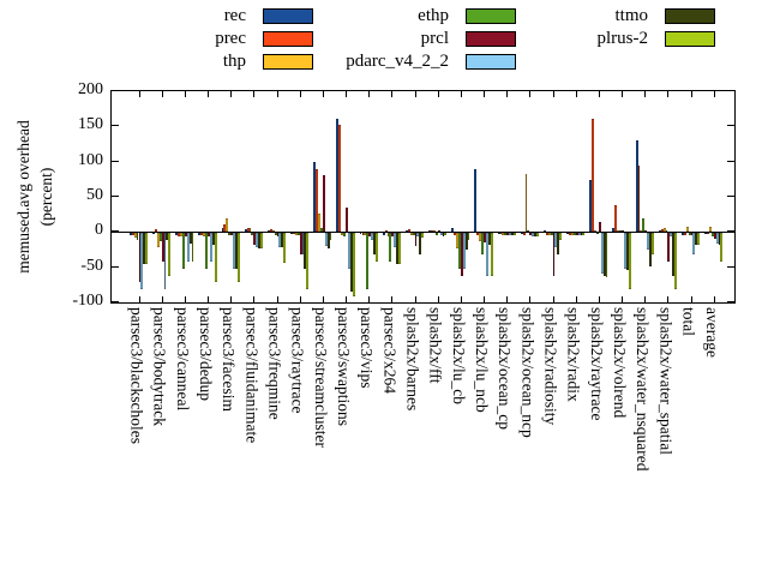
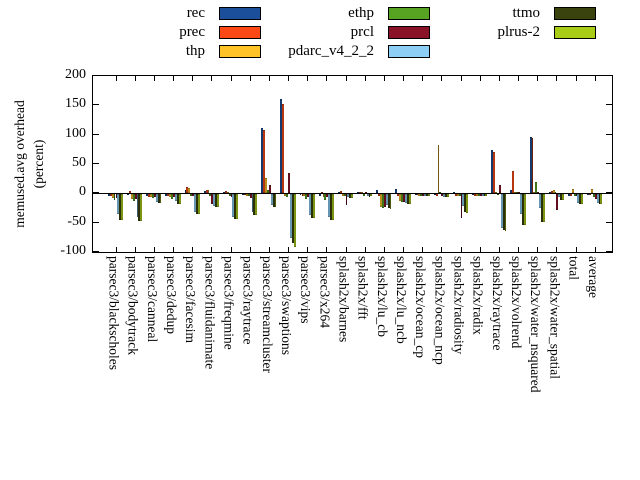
prcl/parsec3/blackscholes: -70 -> -10
pdarc_v4_2_2/parsec3/blackscholes: -80 -> -30
thp/parsec3/bodytrack: -20 -> -10
prcl/parsec3/bodytrack: -40 -> -10
pdarc_v4_2_2/parsec3/bodytrack: -80 -> -40
ttmo/parsec3/bodytrack: -10 -> -40
plrus-2/parsec3/bodytrack: -60 -> -40
ethp/parsec3/canneal: -50 -> -10
pdarc_v4_2_2/parsec3/canneal: -40 -> -10
plrus-2/parsec3/canneal: -40 -> -20
ethp/parsec3/dedup: -50 -> -10
pdarc_v4_2_2/parsec3/dedup: -40 -> -10
plrus-2/parsec3/dedup: -70 -> -20
thp/parsec3/facesim: 20 -> 10
pdarc_v4_2_2/parsec3/facesim: -50 -> -30
ttmo/parsec3/facesim: -50 -> -30
plrus-2/parsec3/facesim: -70 -> -30
pdarc_v4_2_2/parsec3/freqmine: -20 -> -40
ttmo/parsec3/freqmine: -20 -> -40
prcl/parsec3/raytrace: -30 -> -10
ttmo/parsec3/raytrace: -50 -> -40
plrus-2/parsec3/raytrace: -80 -> -40
rec/parsec3/streamcluster: 100 -> 110
prec/parsec3/streamcluster: 90 -> 110
prcl/parsec3/streamcluster: 80 -> 20
plrus-2/parsec3/streamcluster: -10 -> -20
pdarc_v4_2_2/parsec3/swaptions: -50 -> -80
ethp/parsec3/vips: -80 -> -10
pdarc_v4_2_2/parsec3/vips: -10 -> -40
ttmo/parsec3/vips: -30 -> -40
ethp/parsec3/x264: -40 -> -10
pdarc_v4_2_2/parsec3/x264: -20 -> -40
ttmo/splash2x/barnes: -30 -> -10
ethp/splash2x/lu_cb: -50 -> -20
prcl/splash2x/lu_cb: -60 -> -20
pdarc_v4_2_2/splash2x/lu_cb: -50 -> -20
plrus-2/splash2x/lu_cb: -10 -> -20
rec/splash2x/lu_ncb: 90 -> 10
ethp/splash2x/lu_ncb: -30 -> -10
pdarc_v4_2_2/splash2x/lu_ncb: -60 -> -10
plrus-2/splash2x/lu_ncb: -60 -> -20
prcl/splash2x/radiosity: -60 -> -40
plrus-2/splash2x/radiosity: -10 -> -30
prec/splash2x/raytrace: 160 -> 70
pdarc_v4_2_2/splash2x/volrend: -50 -> -30
plrus-2/splash2x/volrend: -80 -> -50
rec/splash2x/water_nsquared: 130 -> 100
plrus-2/splash2x/water_nsquared: -30 -> -50
prcl/splash2x/water_spatial: -40 -> -30
ttmo/splash2x/water_spatial: -60 -> -10
plrus-2/splash2x/water_spatial: -80 -> -10
pdarc_v4_2_2/total: -30 -> -20
plrus-2/average: -40 -> -20
